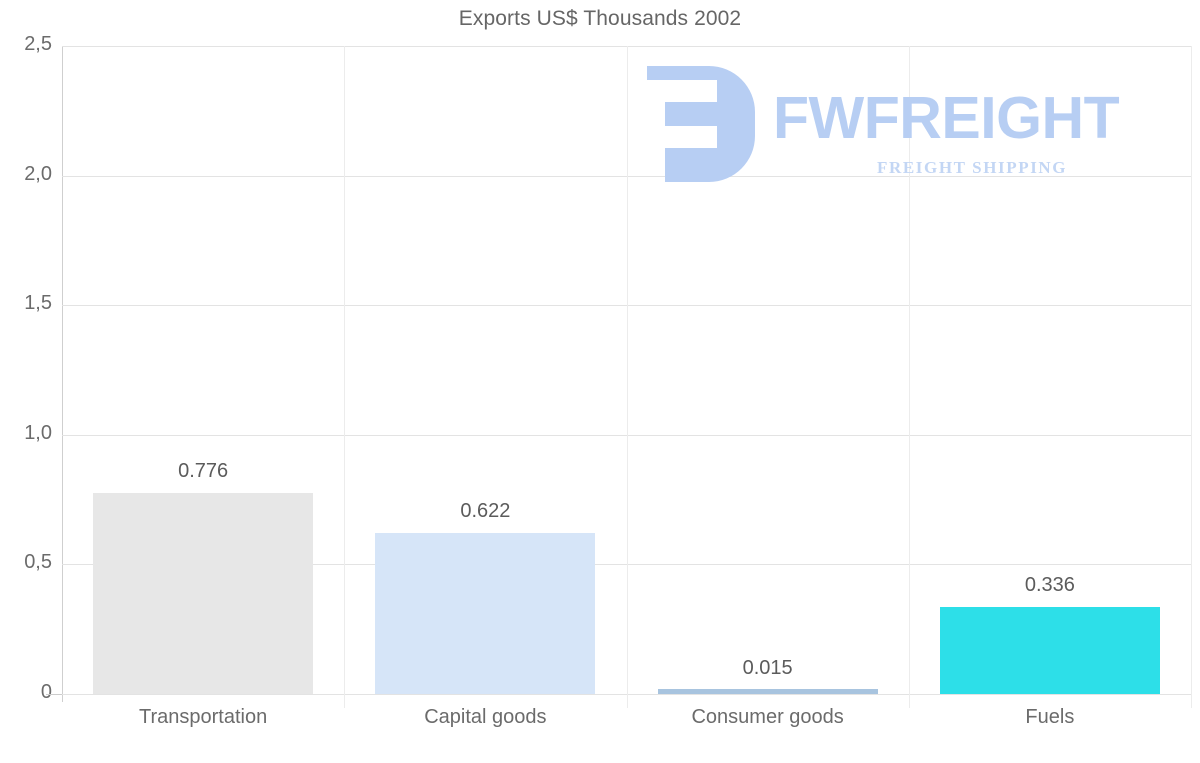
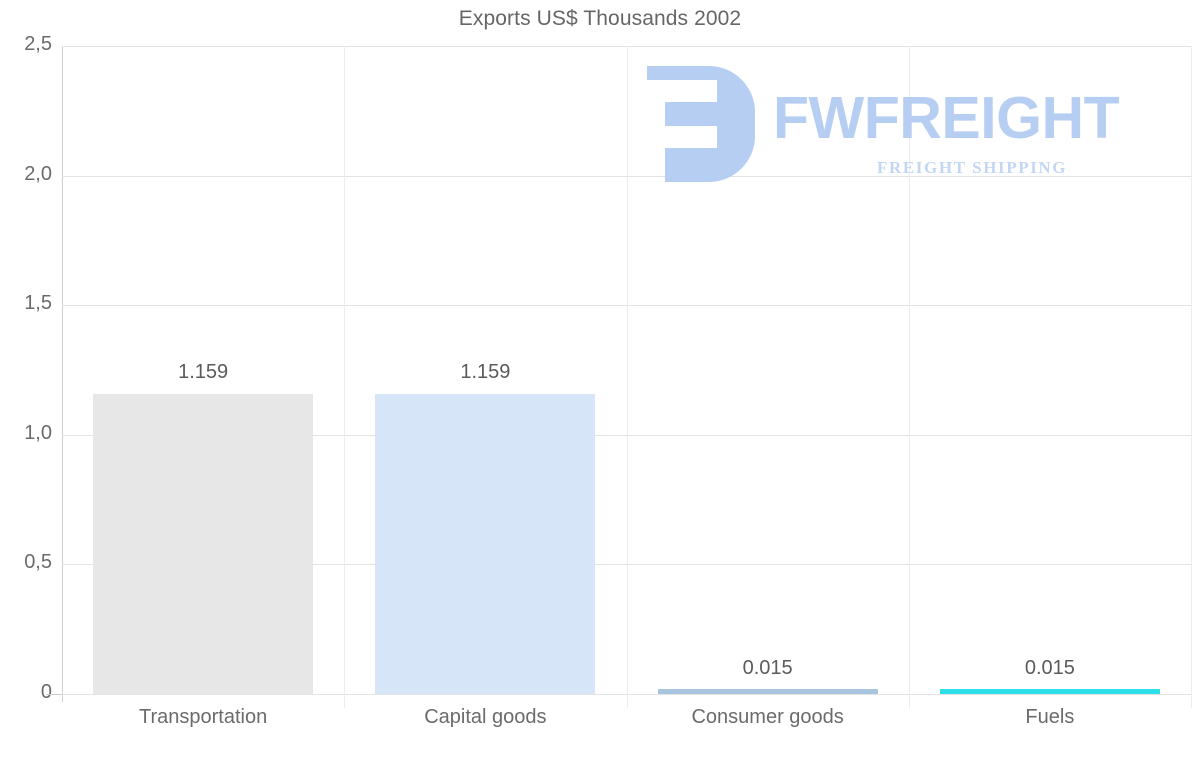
Transportation: 0.776 -> 1.159
Capital goods: 0.622 -> 1.159
Fuels: 0.336 -> 0.015
